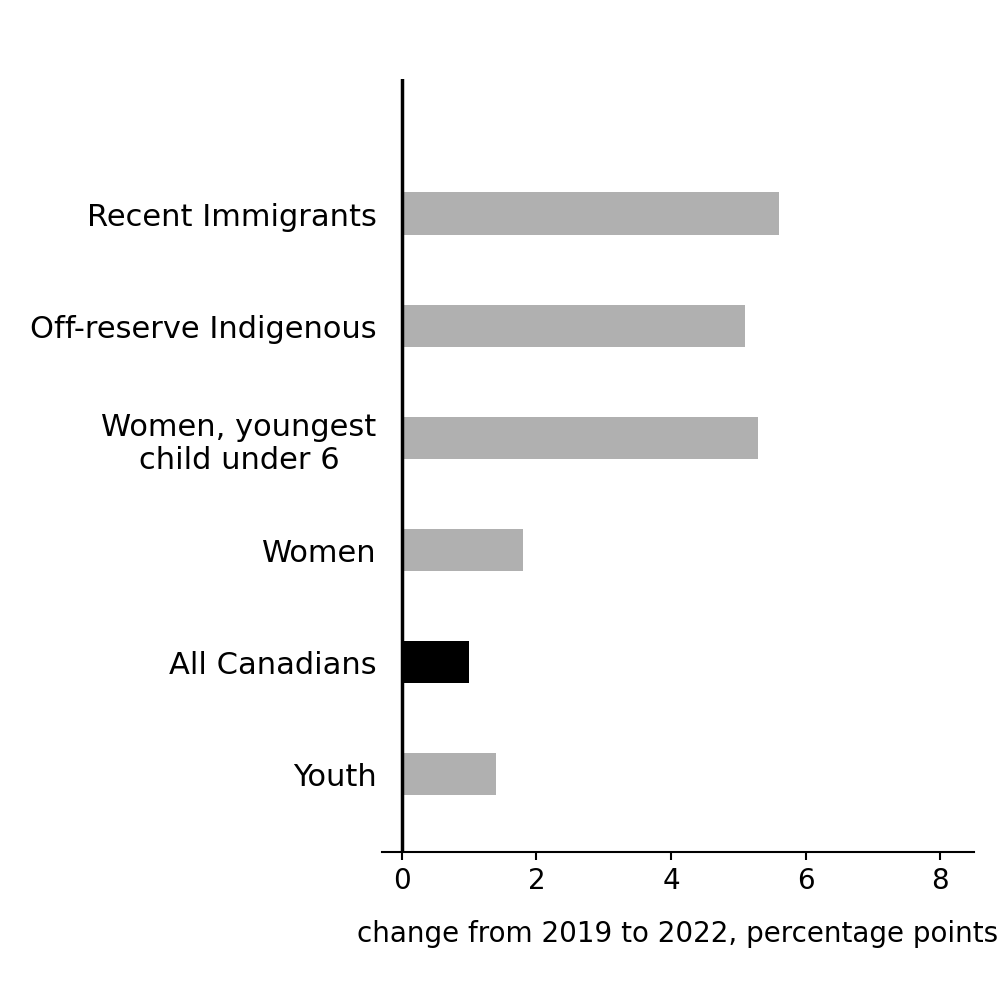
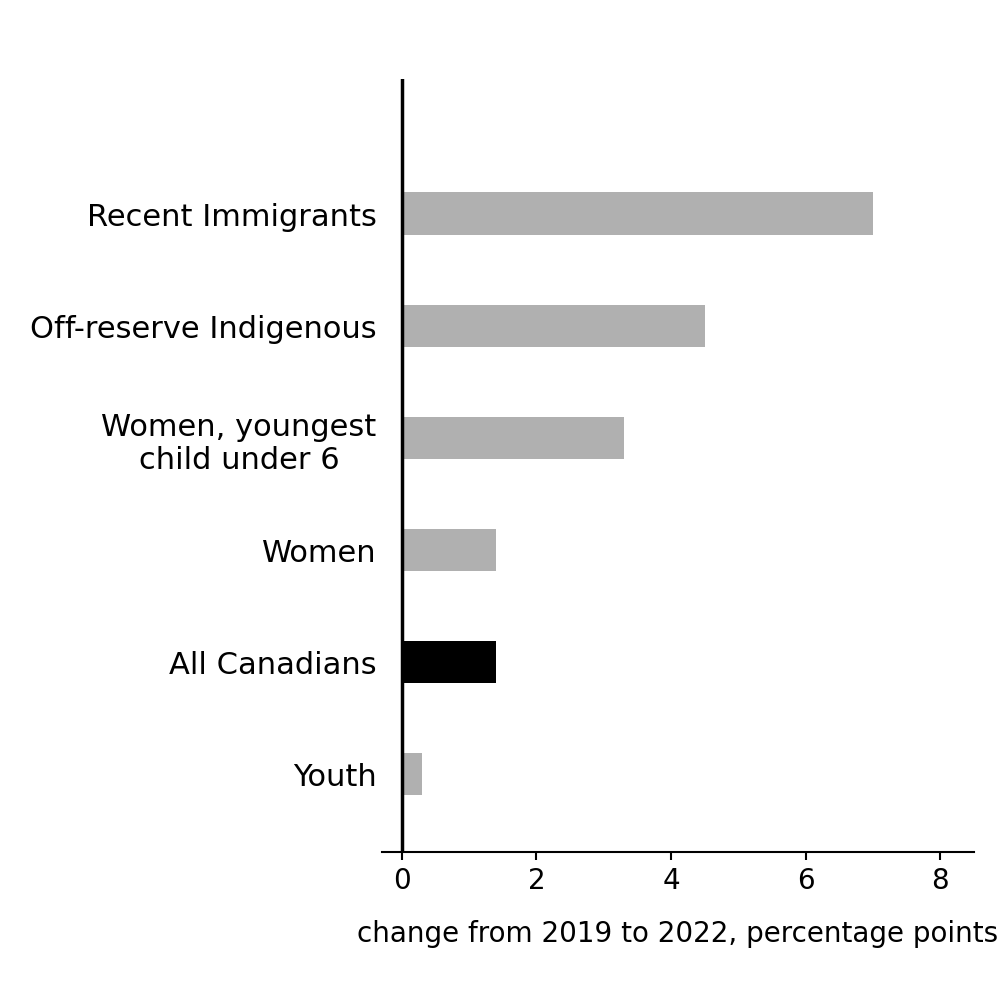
Recent Immigrants: 5.6 -> 7.0
Off-reserve Indigenous: 5.1 -> 4.5
Women, youngest child under 6: 5.3 -> 3.3
Women: 1.8 -> 1.4
All Canadians: 1.0 -> 1.4
Youth: 1.4 -> 0.3
